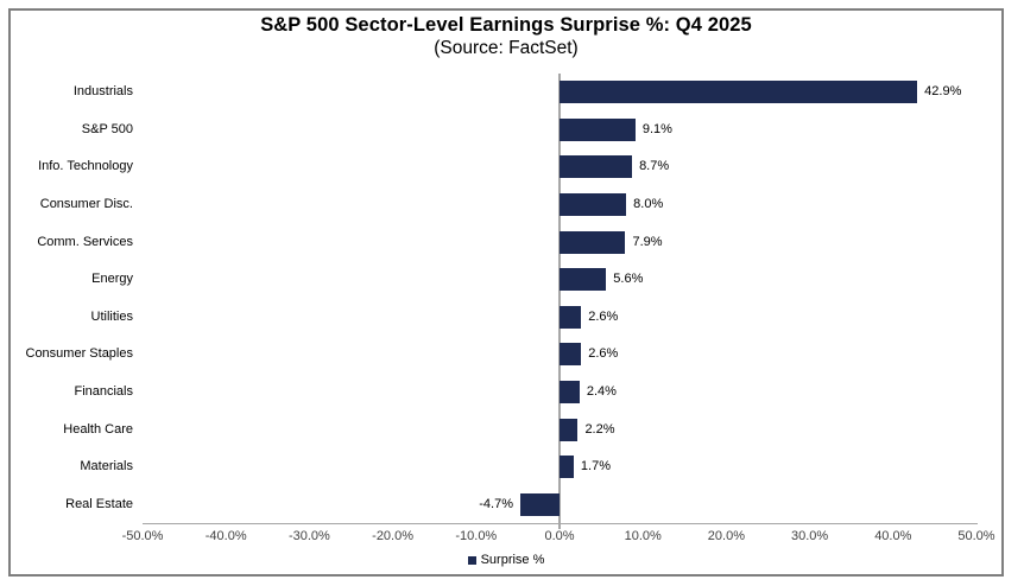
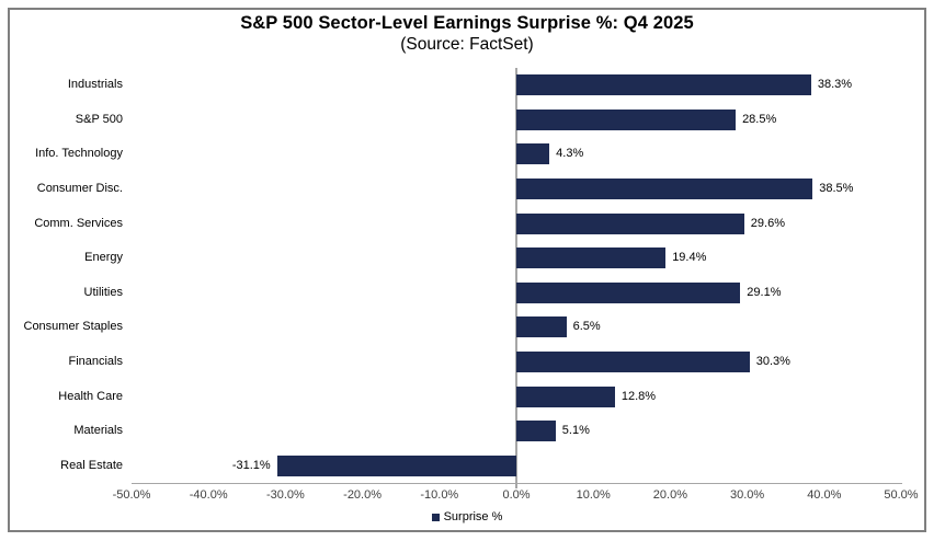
Industrials: 42.9% -> 38.3%
S&P 500: 9.1% -> 28.5%
Info. Technology: 8.7% -> 4.3%
Consumer Disc.: 8.0% -> 38.5%
Comm. Services: 7.9% -> 29.6%
Energy: 5.6% -> 19.4%
Utilities: 2.6% -> 29.1%
Consumer Staples: 2.6% -> 6.5%
Financials: 2.4% -> 30.3%
Health Care: 2.2% -> 12.8%
Materials: 1.7% -> 5.1%
Real Estate: -4.7% -> -31.1%
